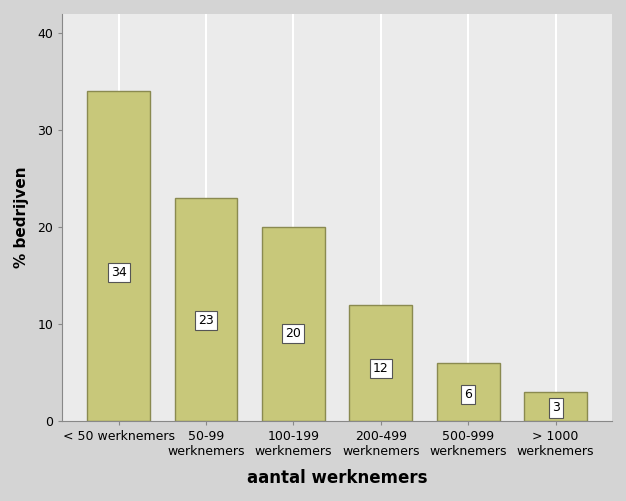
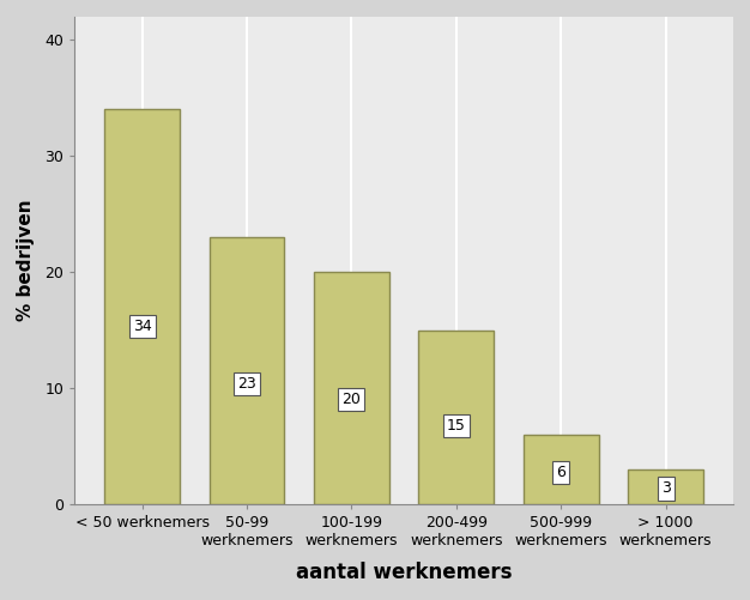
200-499 werknemers: 12 -> 15
